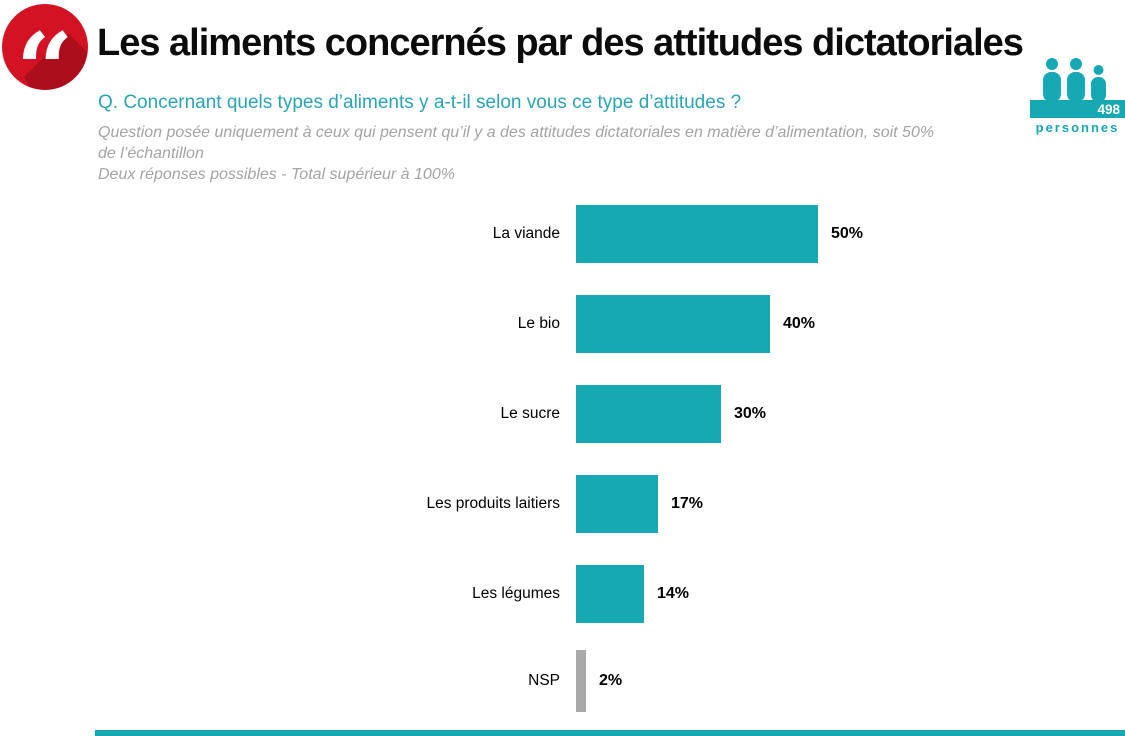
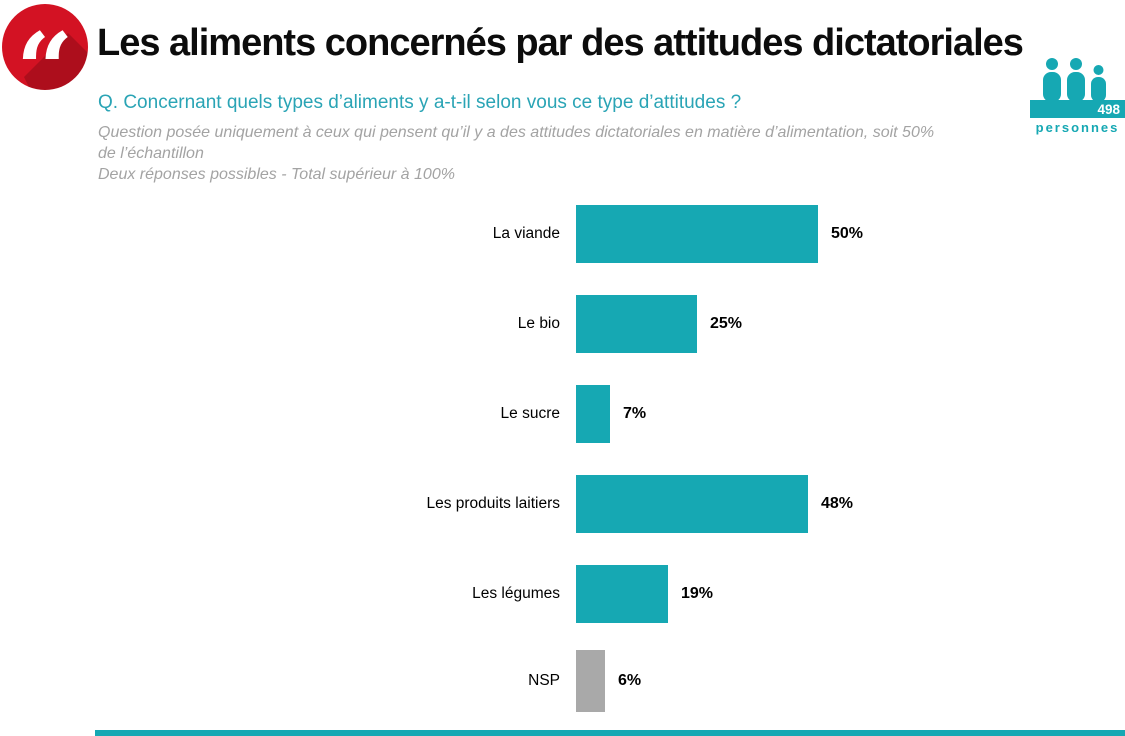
Le bio: 40% -> 25%
Le sucre: 30% -> 7%
Les produits laitiers: 17% -> 48%
Les légumes: 14% -> 19%
NSP: 2% -> 6%
